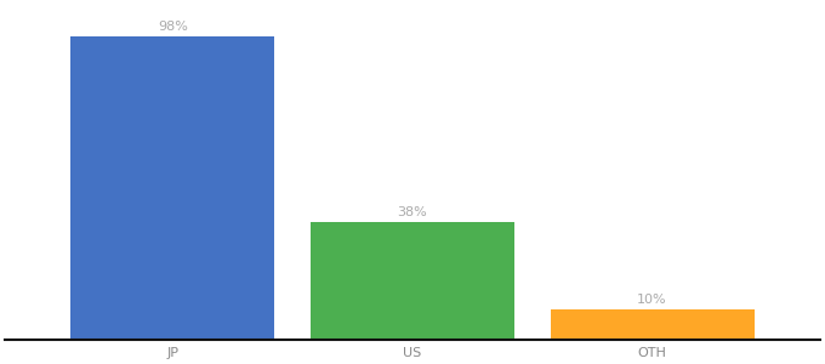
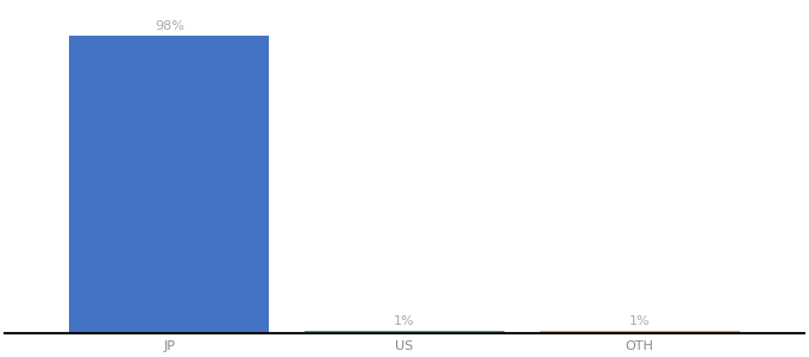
US: 38% -> 1%
OTH: 10% -> 1%
